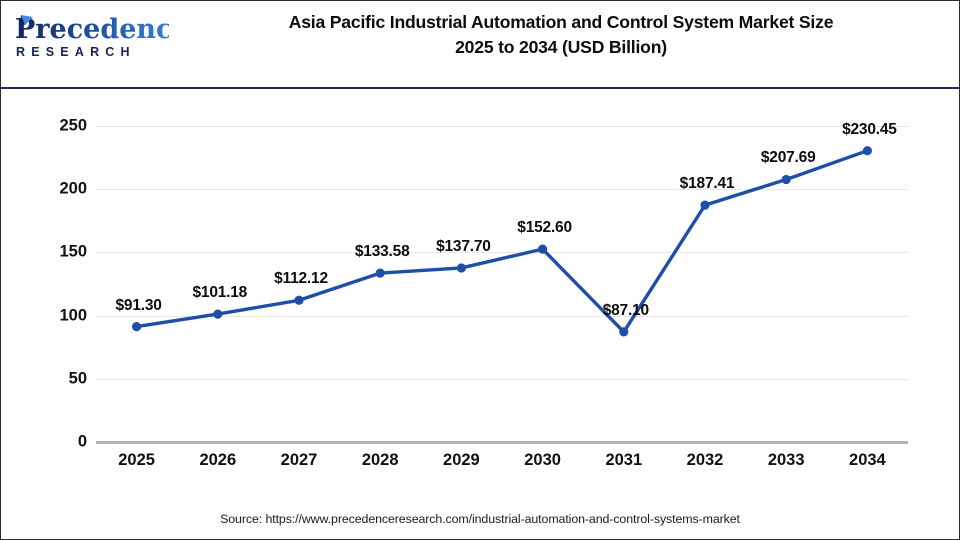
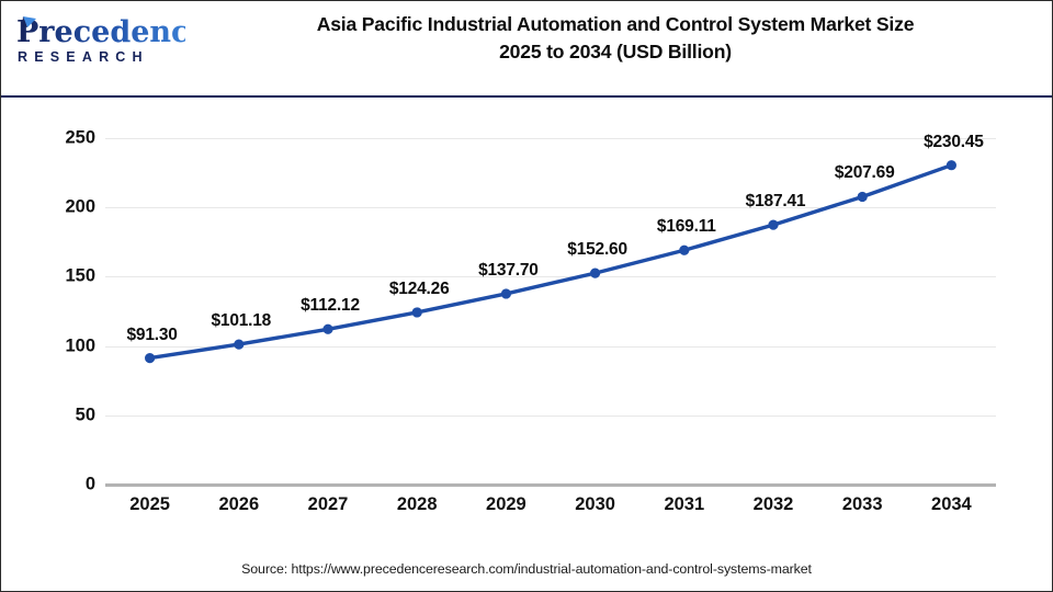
2028: $133.58 -> $124.26
2031: $87.10 -> $169.11
